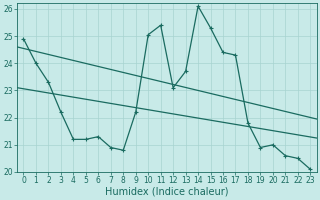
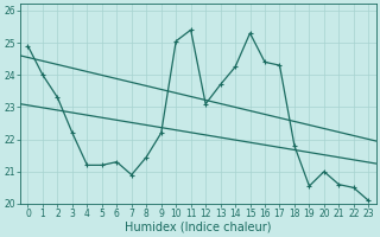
8: 20.80 -> 21.45
14: 26.10 -> 24.25
19: 20.90 -> 20.55
